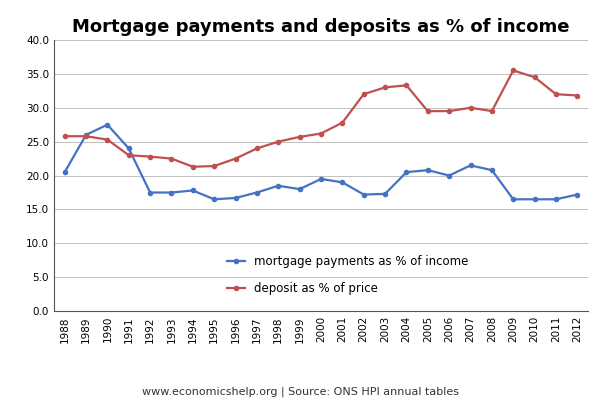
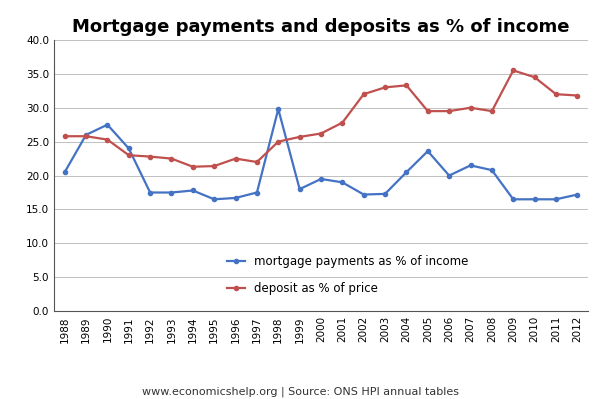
deposit as % of price/1997: 24.0 -> 22.0
mortgage payments as % of income/1998: 18.5 -> 29.8
mortgage payments as % of income/2005: 20.8 -> 23.6
